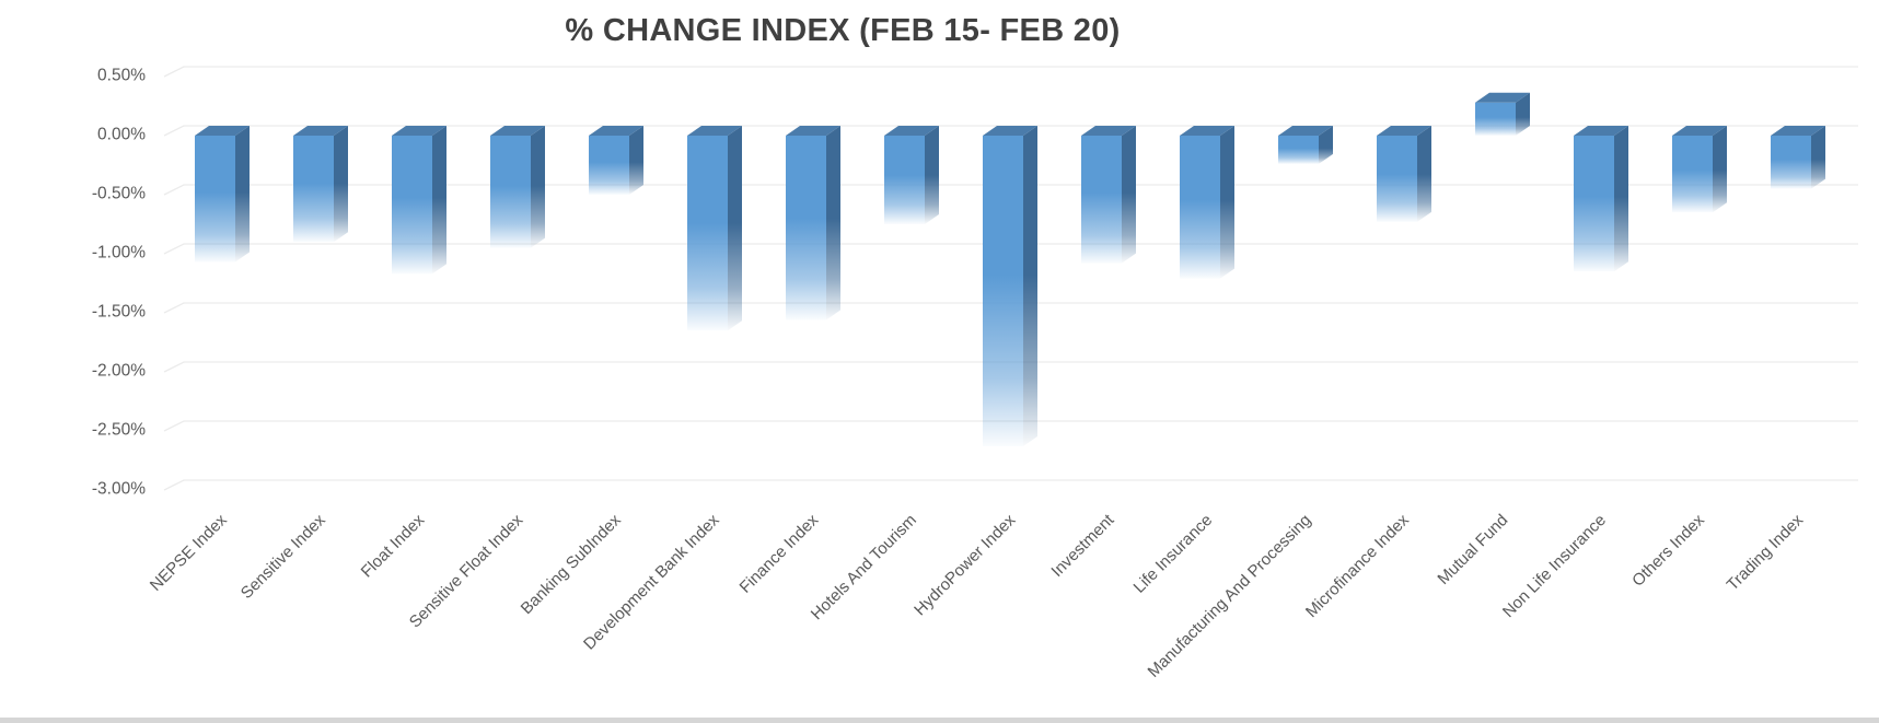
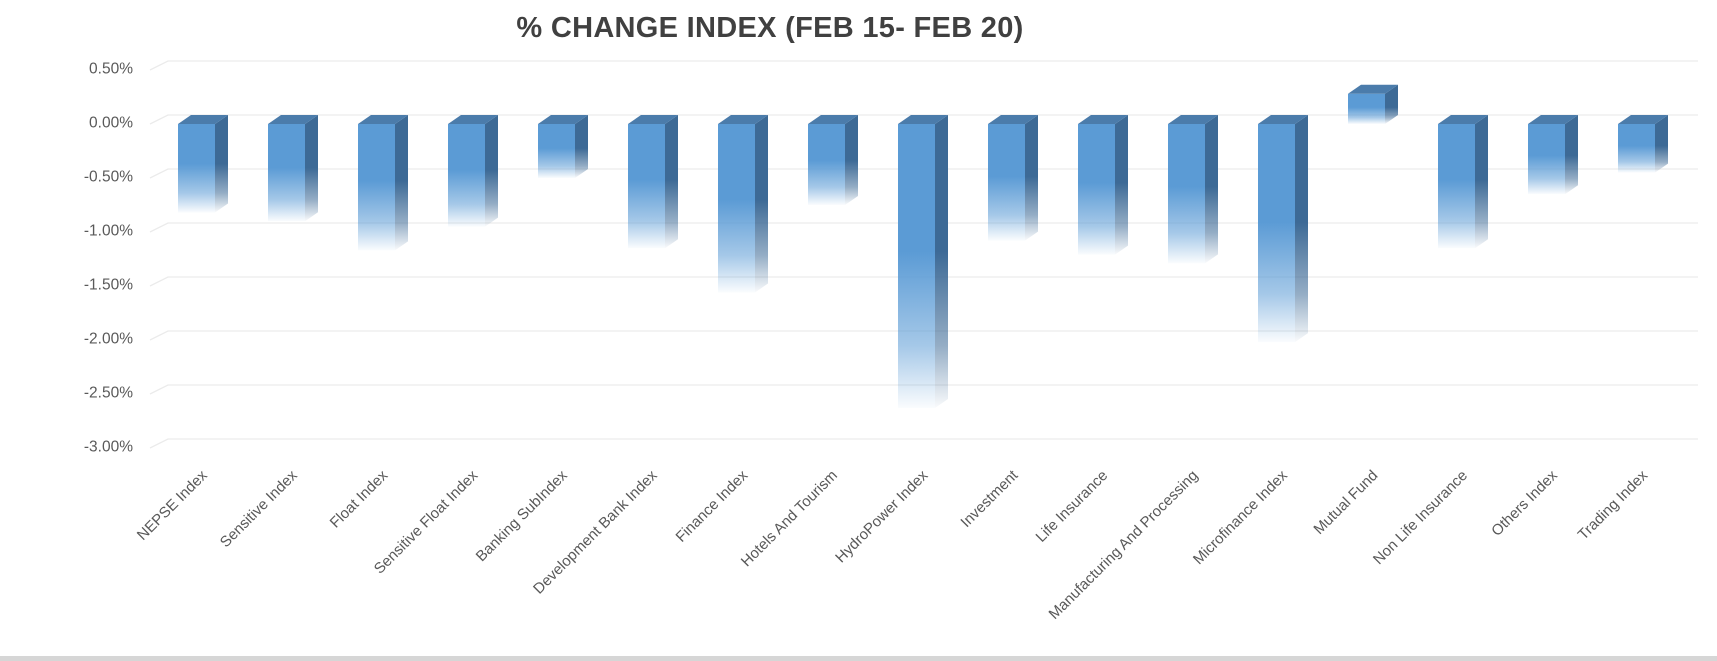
NEPSE Index: -1.07% -> -0.82%
Development Bank Index: -1.65% -> -1.15%
Manufacturing And Processing: -0.24% -> -1.29%
Microfinance Index: -0.73% -> -2.02%
